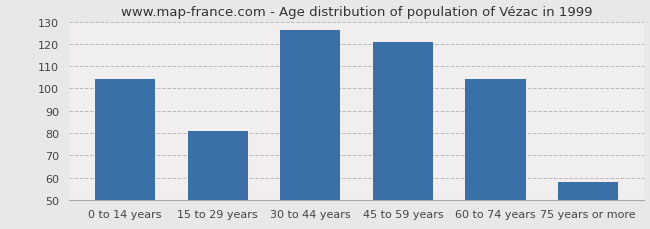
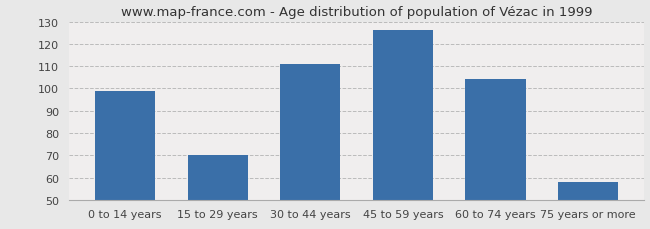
0 to 14 years: 104 -> 99
15 to 29 years: 81 -> 70
30 to 44 years: 126 -> 111
45 to 59 years: 121 -> 126
